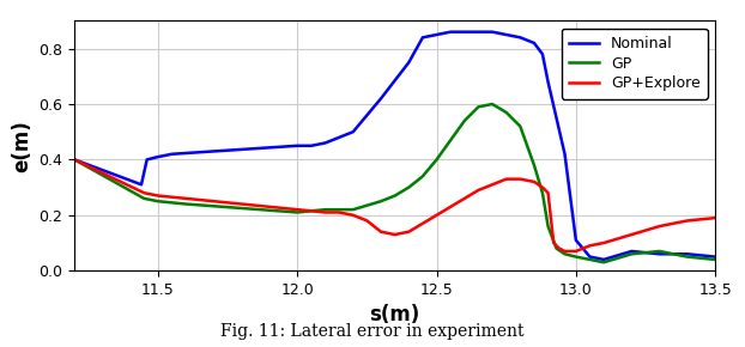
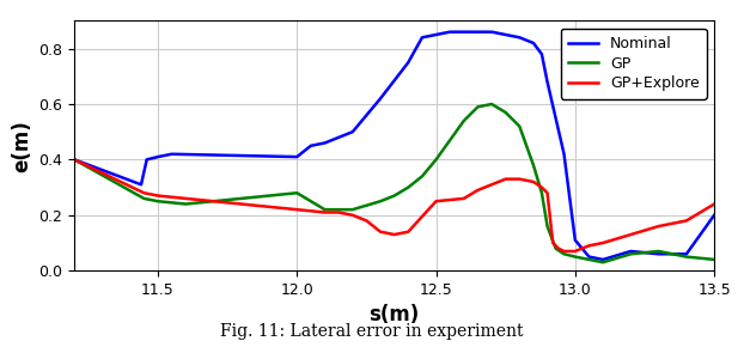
Nominal/12.0: 0.45 -> 0.41
GP/12.0: 0.21 -> 0.28
GP+Explore/12.5: 0.20 -> 0.25
Nominal/13.5: 0.05 -> 0.20
GP+Explore/13.5: 0.19 -> 0.24
